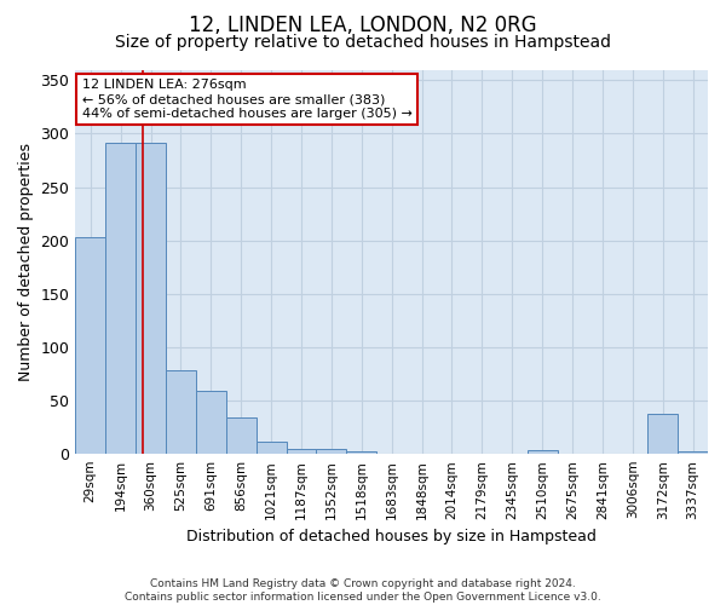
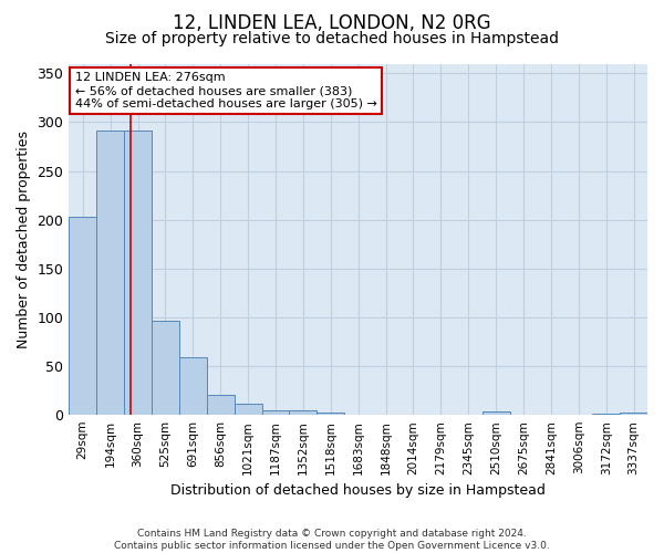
525sqm: 78 -> 96
856sqm: 34 -> 20
3172sqm: 38 -> 1
